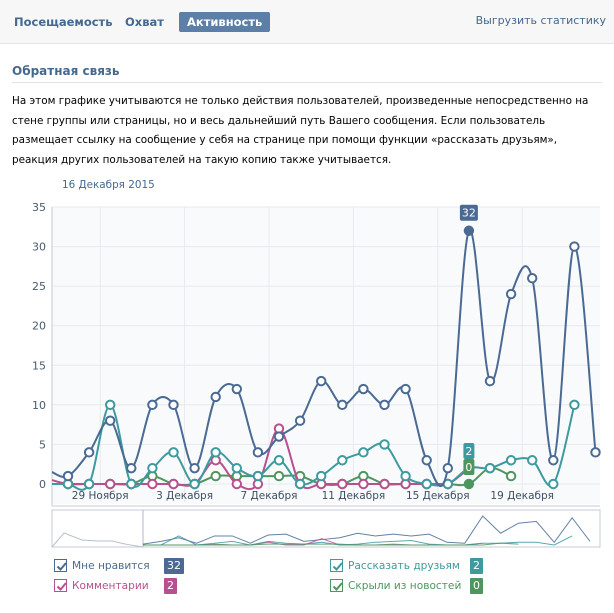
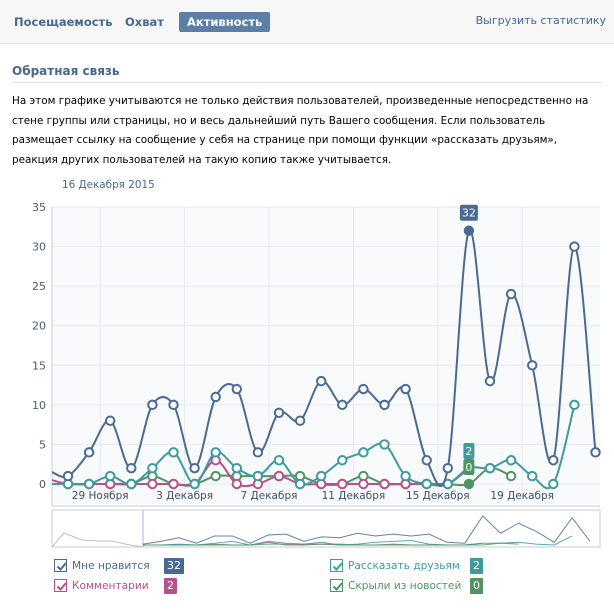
Рассказать друзьям/29 Ноября: 10 -> 1
Мне нравится/7 Декабря: 6 -> 9
Комментарии/7 Декабря: 7 -> 1
Мне нравится/19 Декабря: 26 -> 15
Рассказать друзьям/19 Декабря: 3 -> 1
